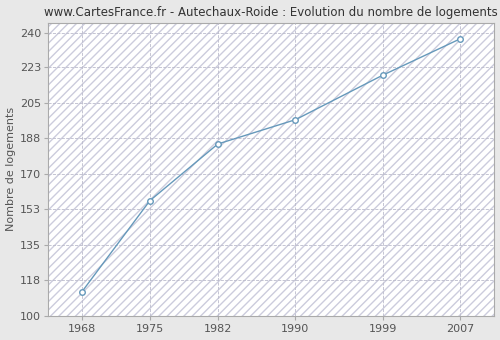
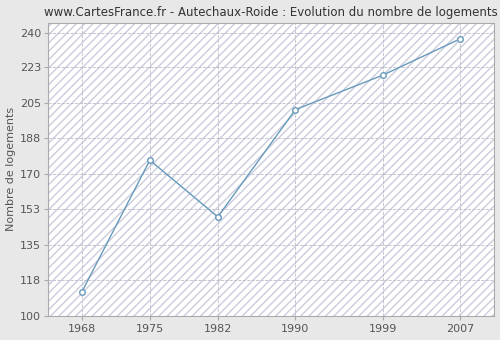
1975: 157 -> 177
1982: 185 -> 149
1990: 197 -> 202
